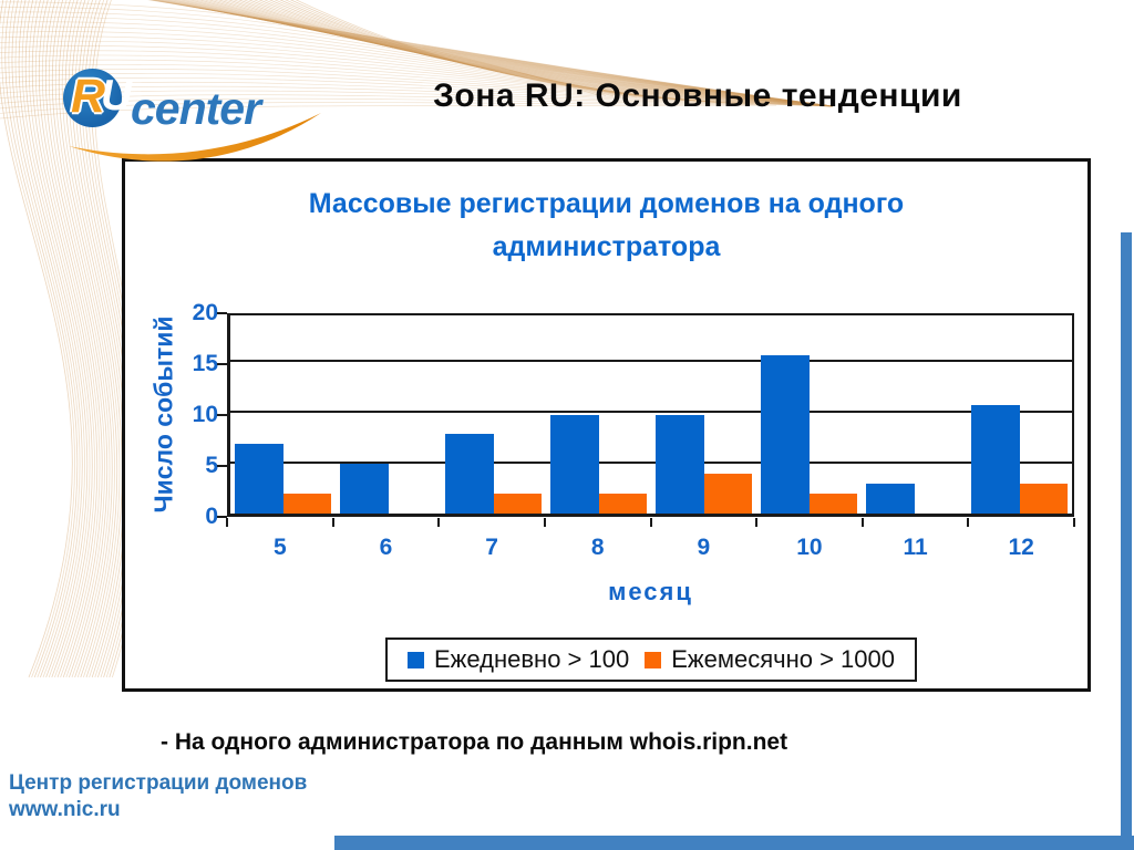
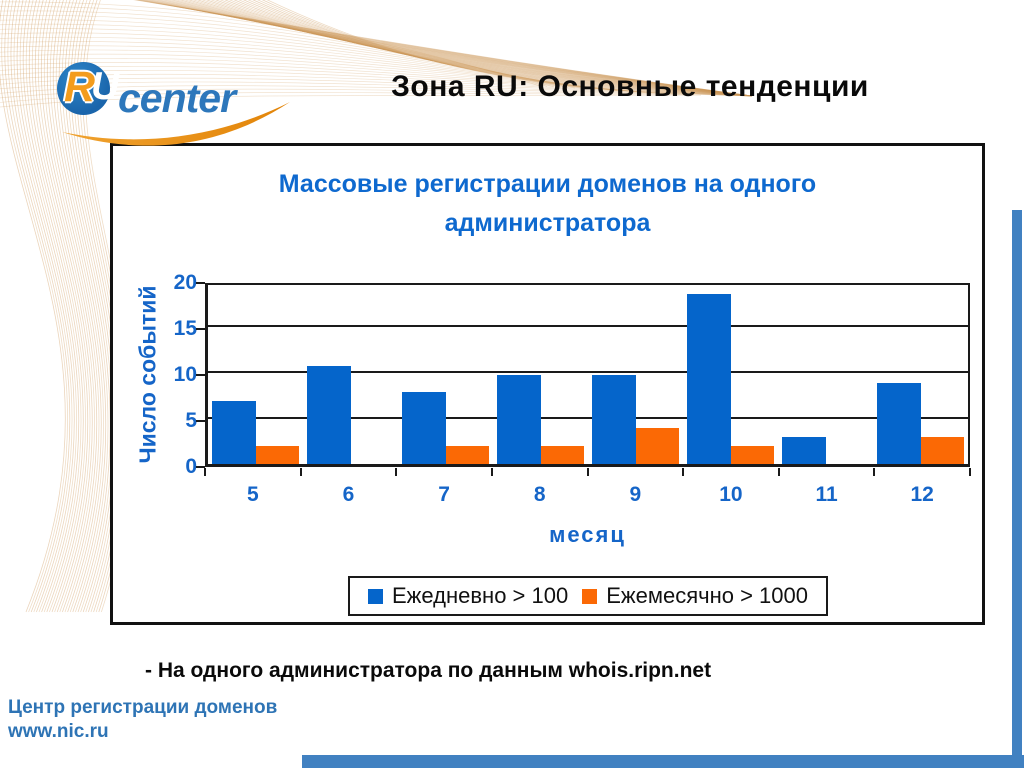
Ежедневно > 100/6: 5 -> 11
Ежедневно > 100/10: 16 -> 19
Ежедневно > 100/12: 11 -> 9
